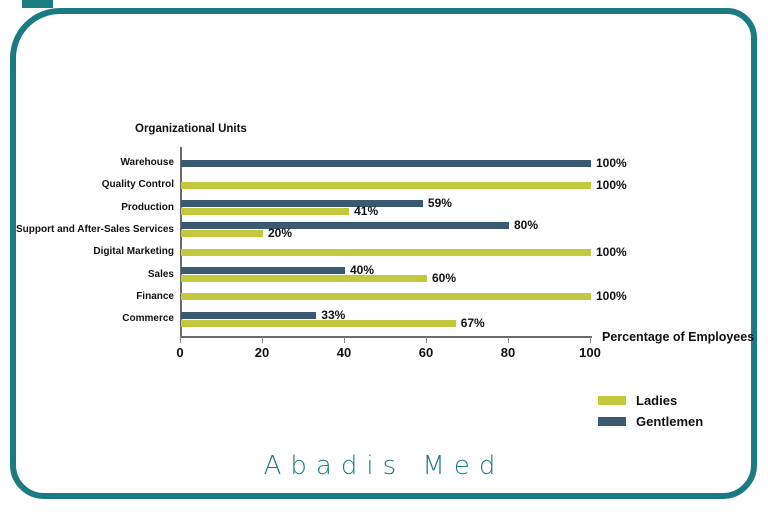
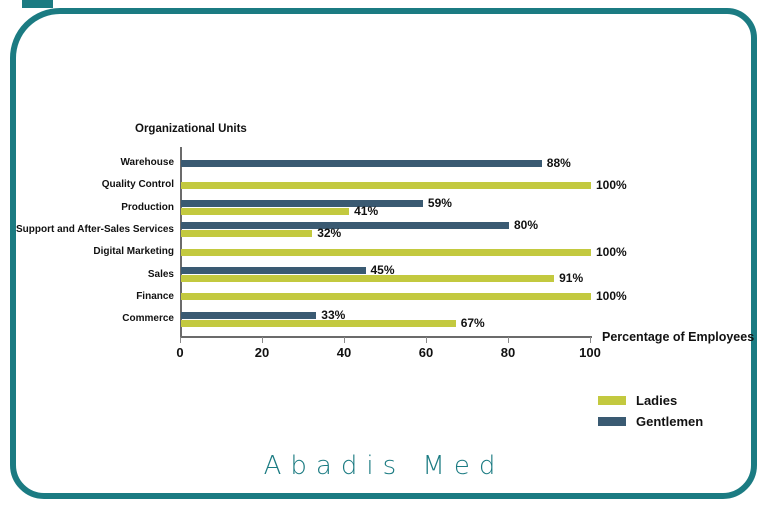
Gentlemen/Warehouse: 100% -> 88%
Ladies/Support and After-Sales Services: 20% -> 32%
Gentlemen/Sales: 40% -> 45%
Ladies/Sales: 60% -> 91%
